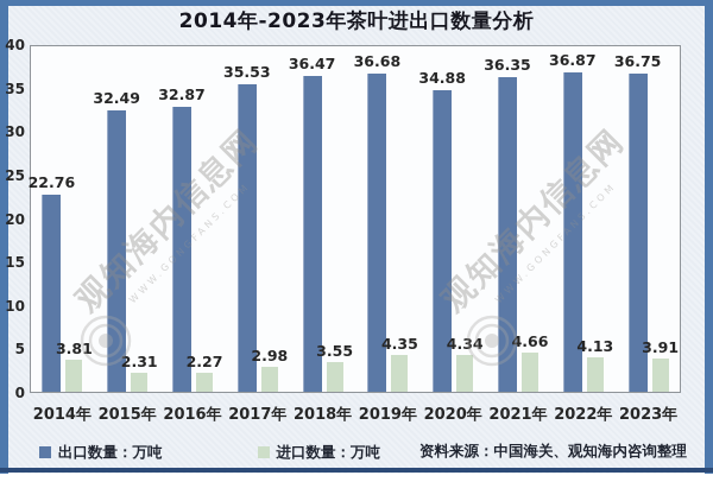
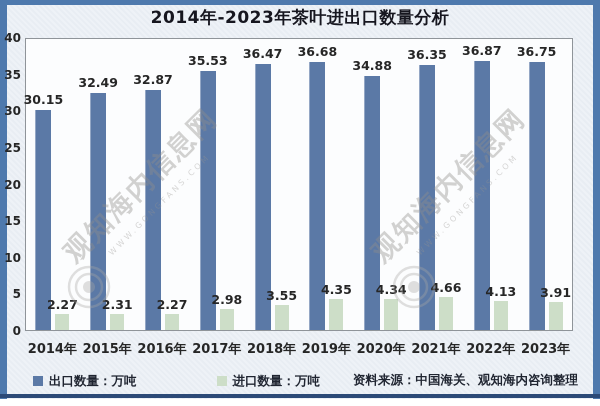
出口数量：万吨/2014年: 22.76 -> 30.15
进口数量：万吨/2014年: 3.81 -> 2.27
